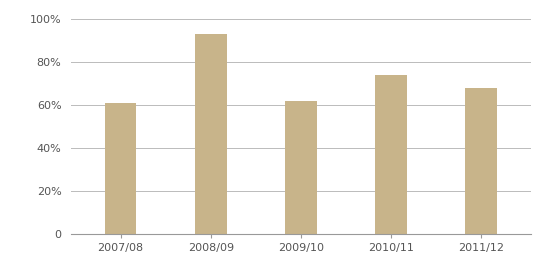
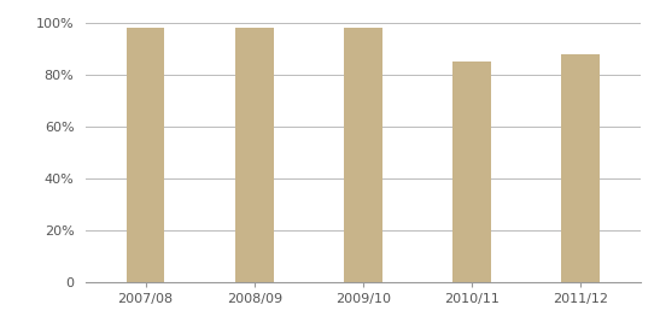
2007/08: 61% -> 98%
2008/09: 93% -> 98%
2009/10: 62% -> 98%
2010/11: 74% -> 85%
2011/12: 68% -> 88%
